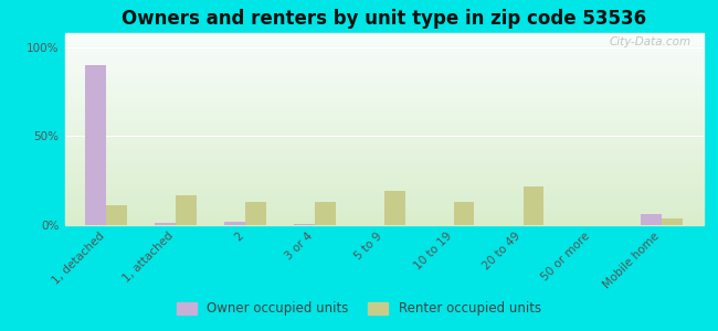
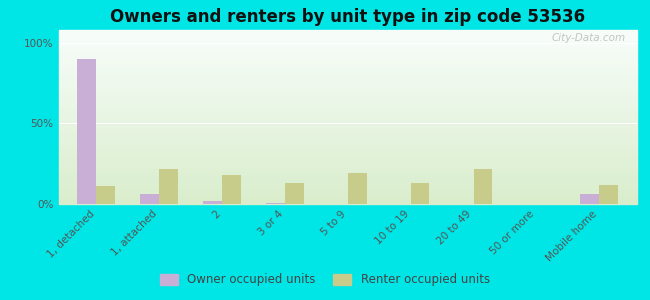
Owner occupied units/1, attached: 1% -> 6%
Renter occupied units/1, attached: 17% -> 22%
Renter occupied units/2: 13% -> 18%
Renter occupied units/Mobile home: 4% -> 12%
